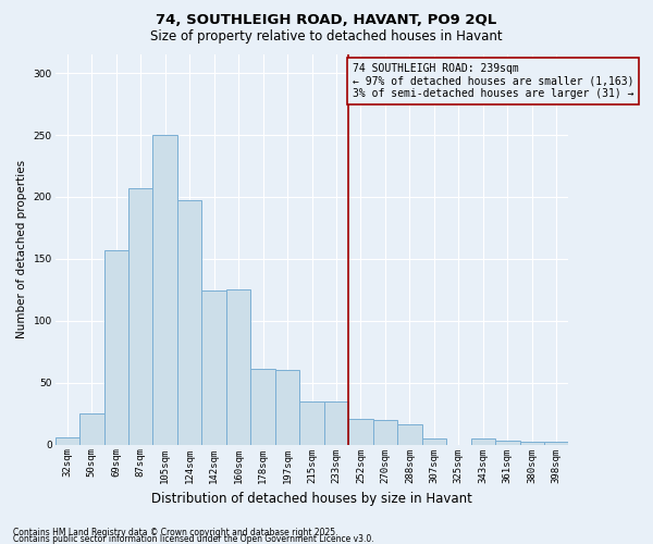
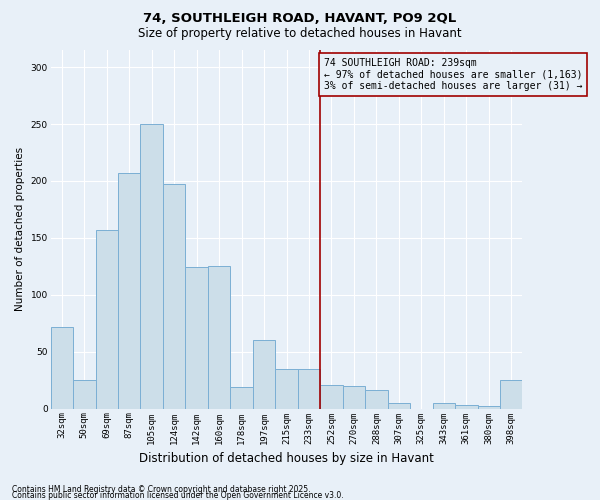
32sqm: 6 -> 72
178sqm: 61 -> 19
398sqm: 2 -> 25
